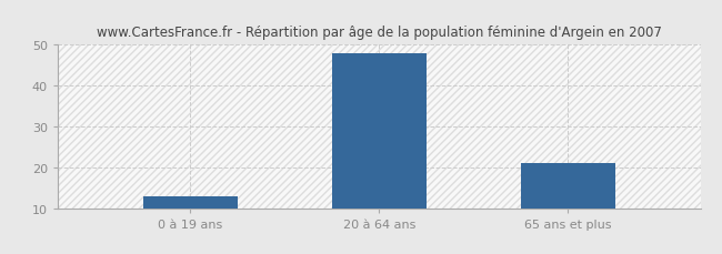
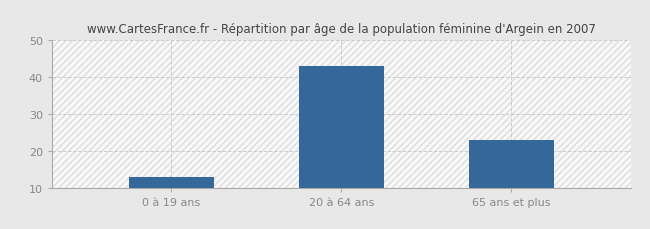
20 à 64 ans: 48 -> 43
65 ans et plus: 21 -> 23
